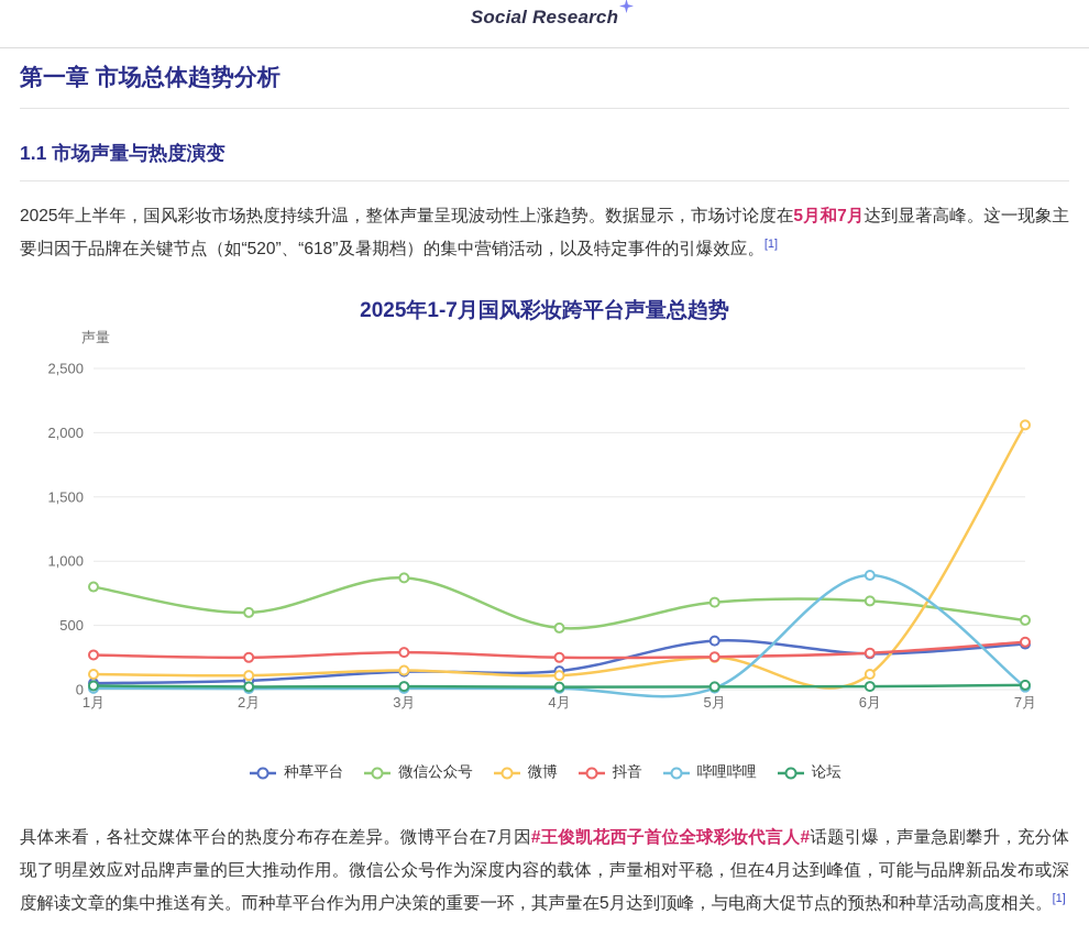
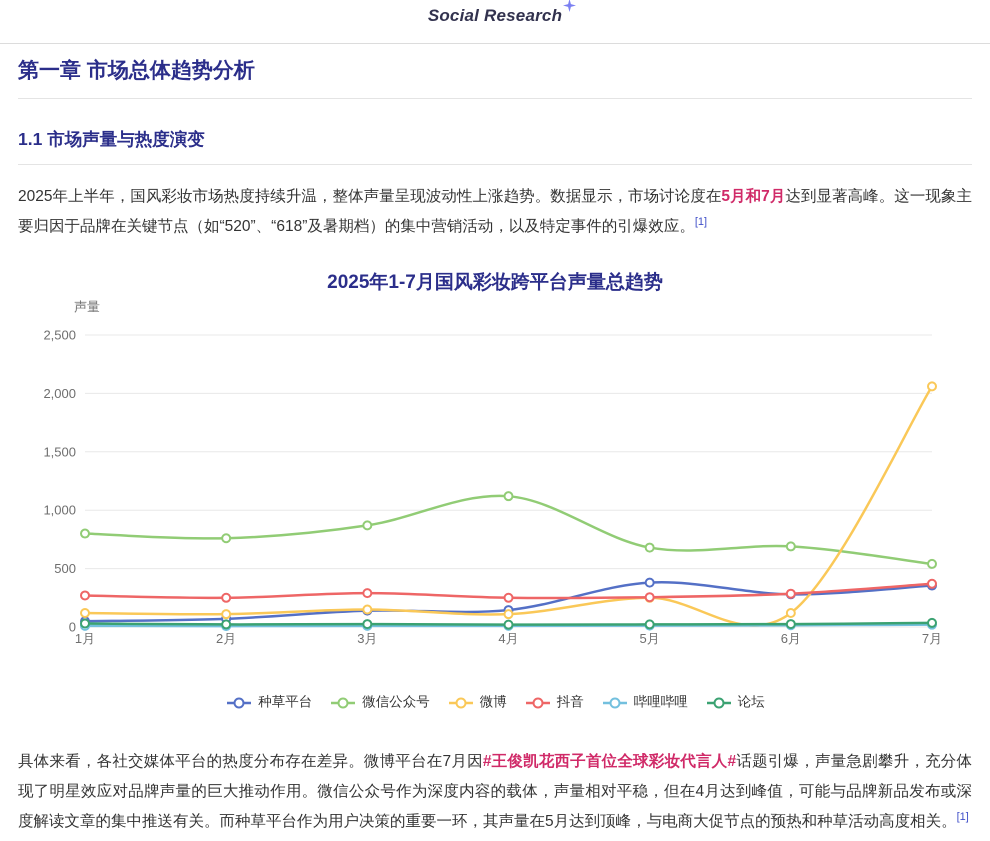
微信公众号/2月: 600 -> 760
微信公众号/4月: 480 -> 1120
哔哩哔哩/6月: 890 -> 20
